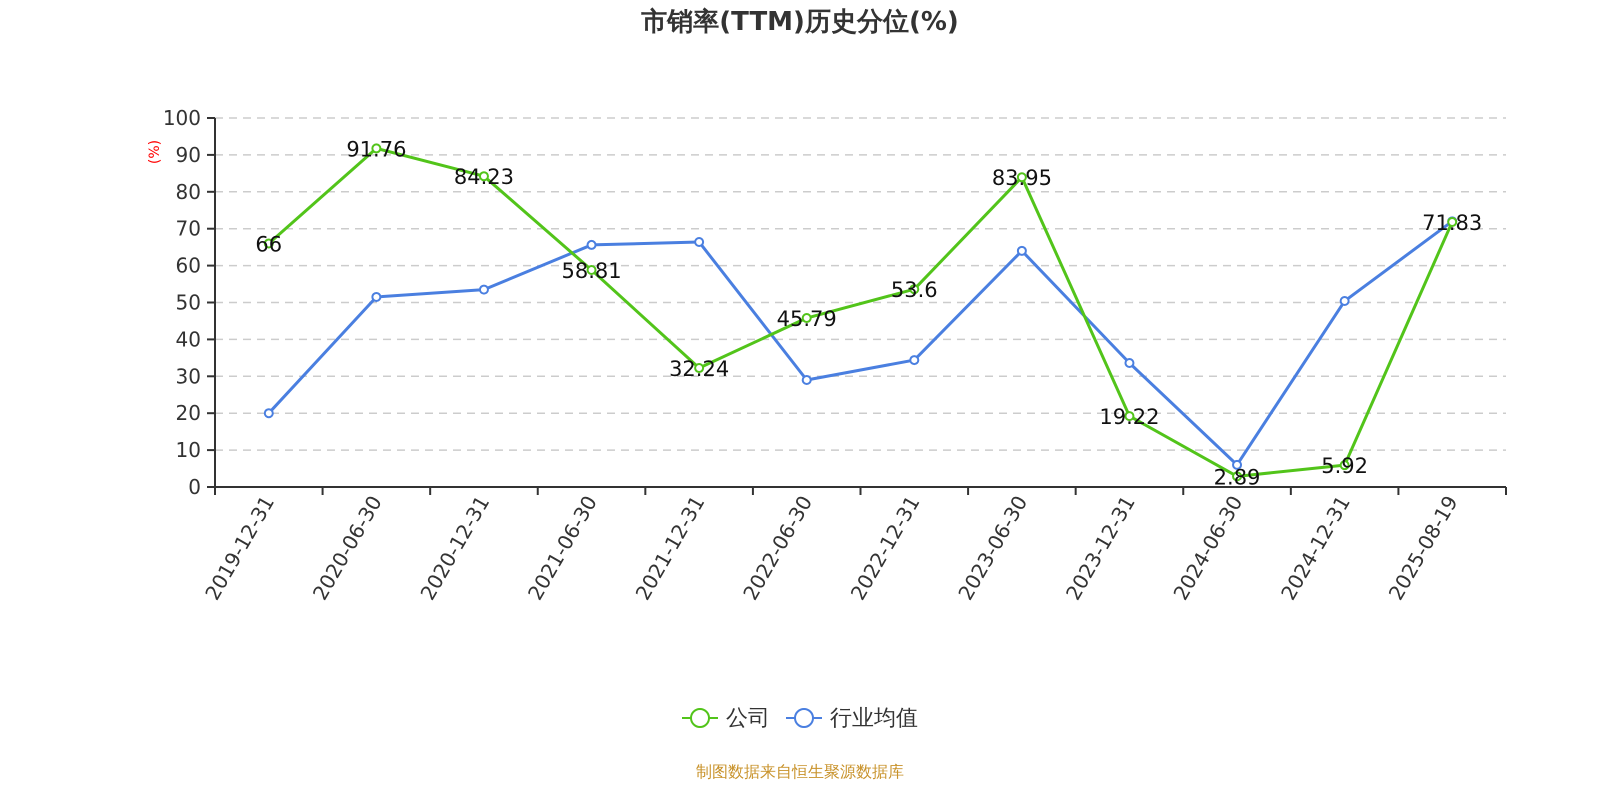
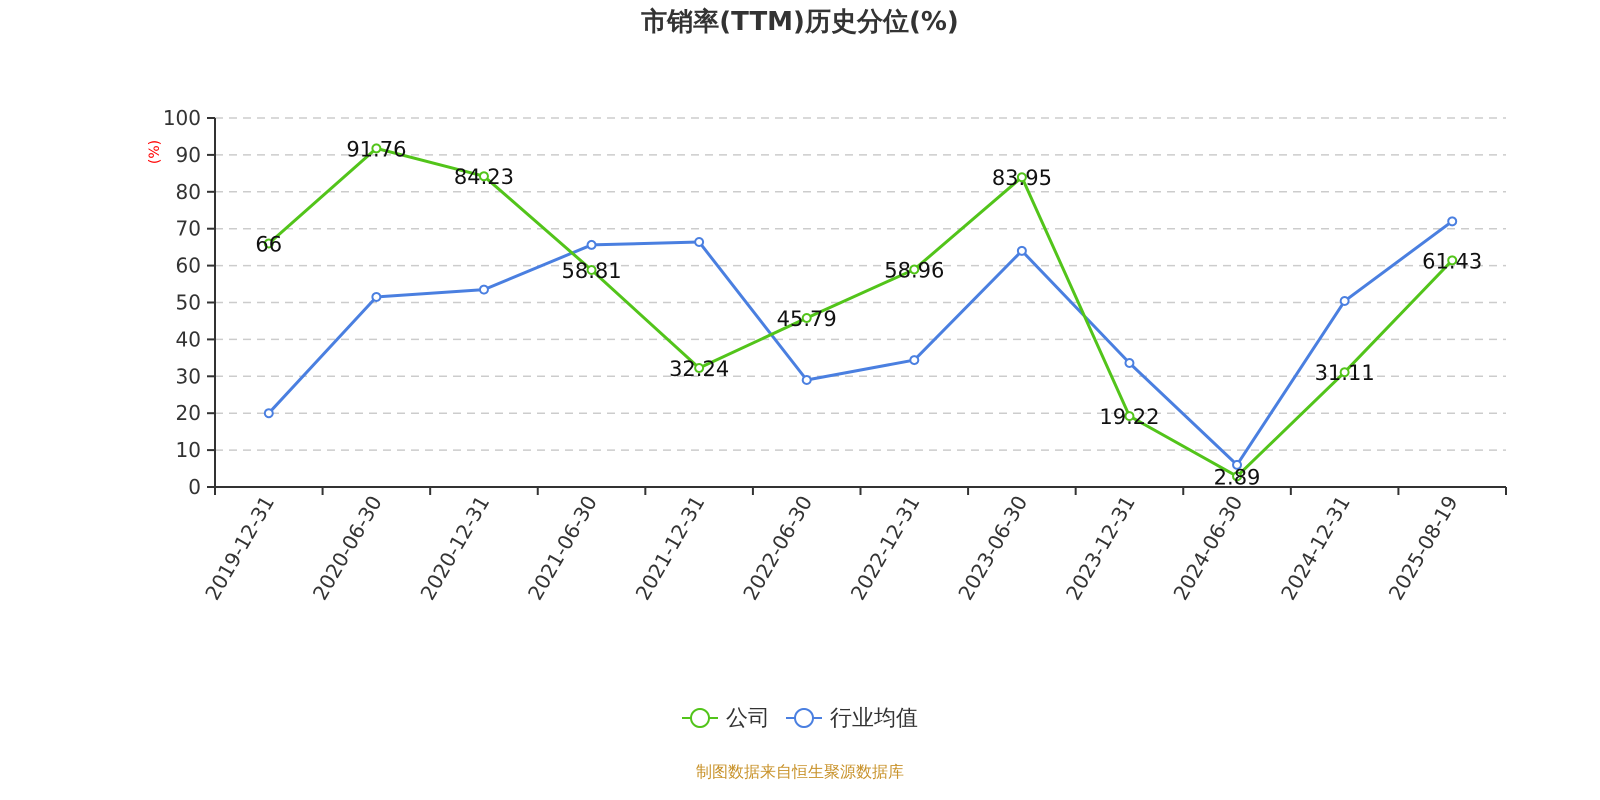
公司/2022-12-31: 53.6 -> 58.96
公司/2024-12-31: 5.92 -> 31.11
公司/2025-08-19: 71.83 -> 61.43
